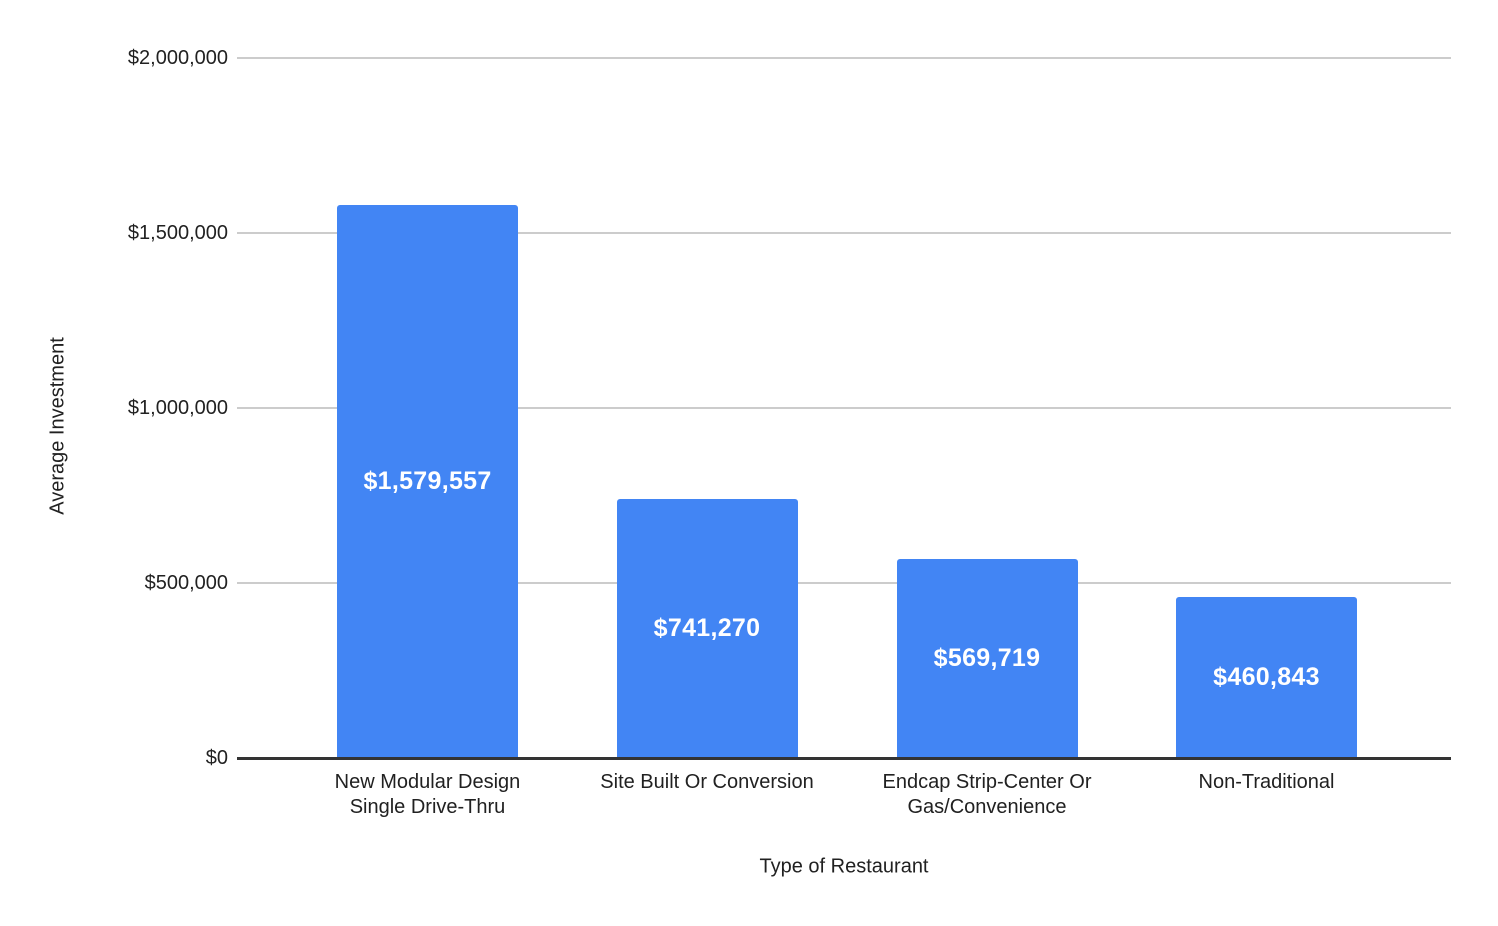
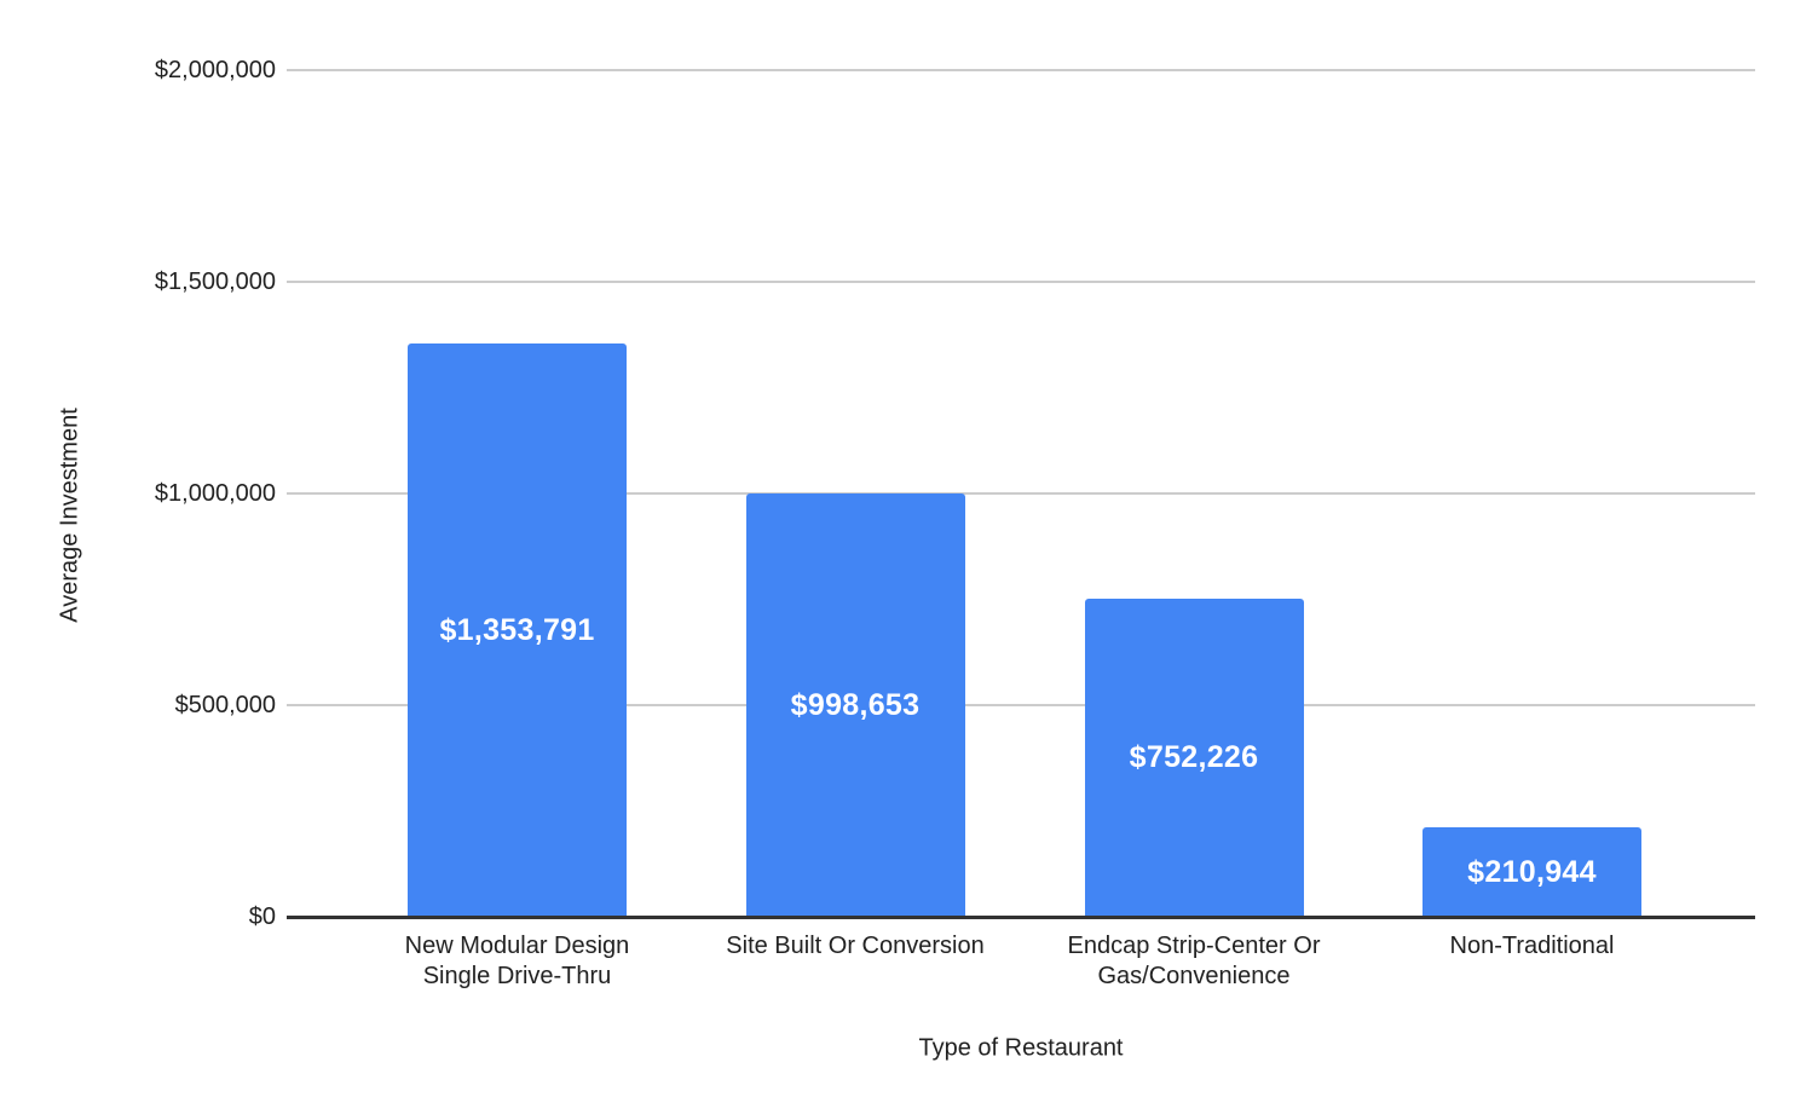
New Modular Design Single Drive-Thru: $1,579,557 -> $1,353,791
Site Built Or Conversion: $741,270 -> $998,653
Endcap Strip-Center Or Gas/Convenience: $569,719 -> $752,226
Non-Traditional: $460,843 -> $210,944
